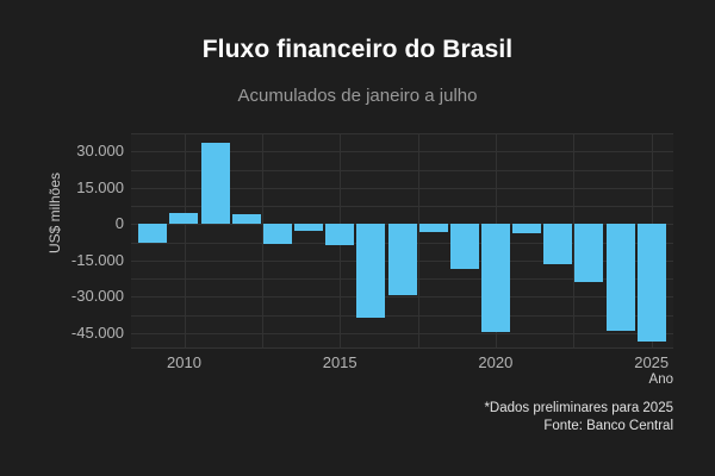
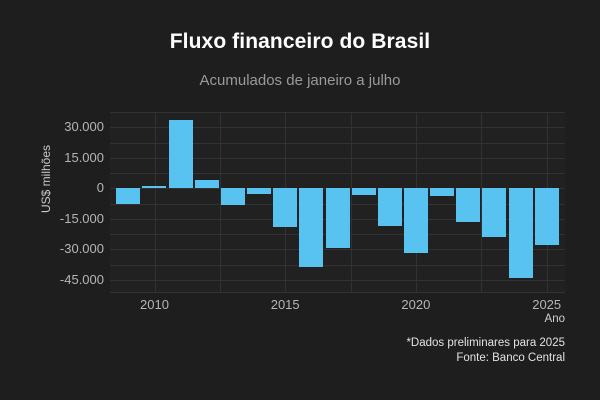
2010: 4000 -> 1000
2015: -8000 -> -19000
2020: -44000 -> -32000
2025: -48000 -> -28000
